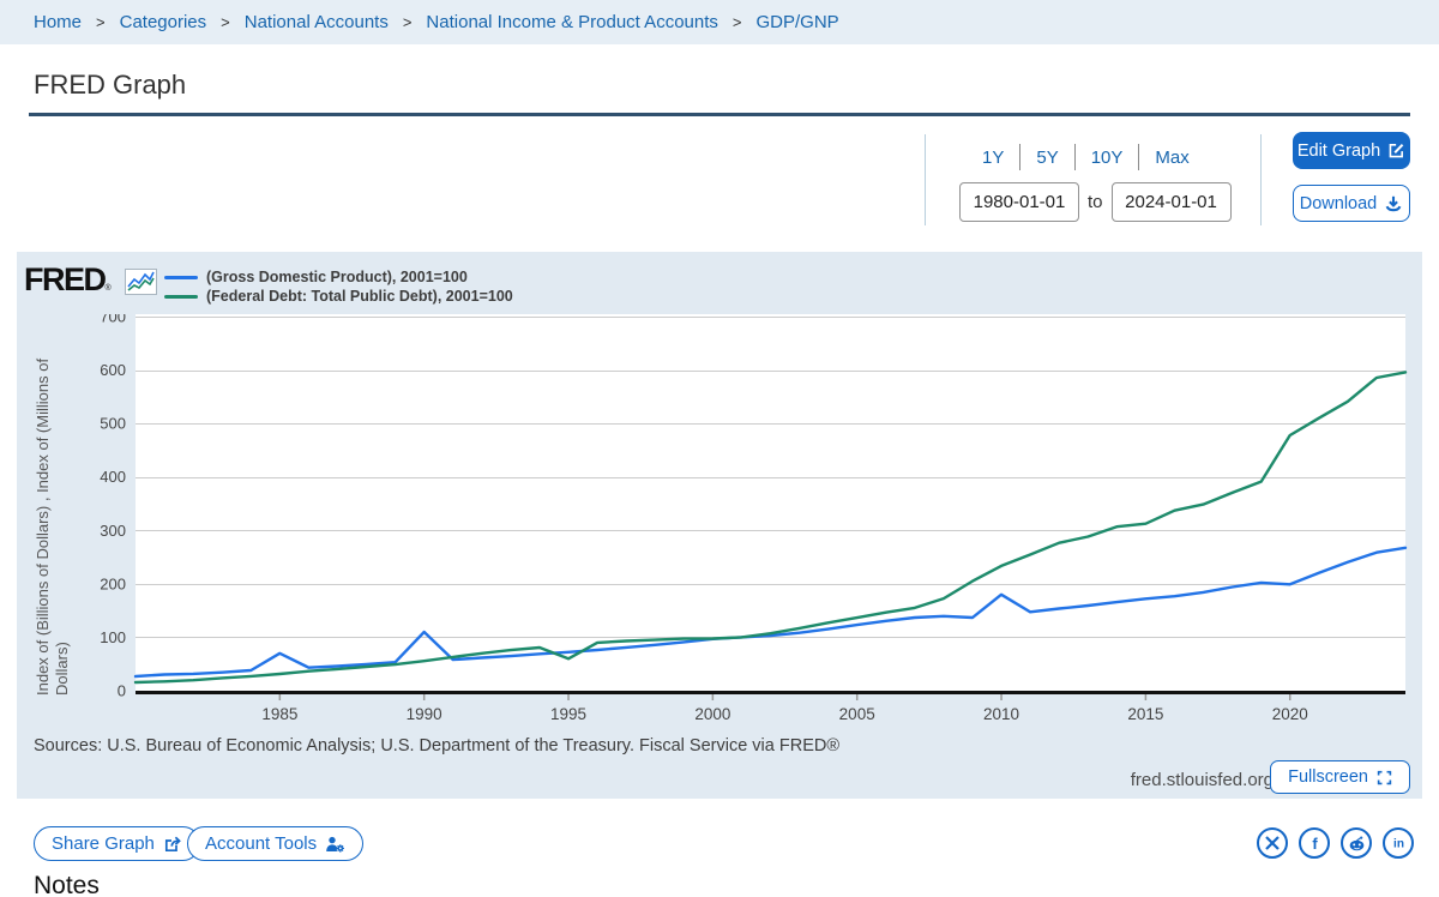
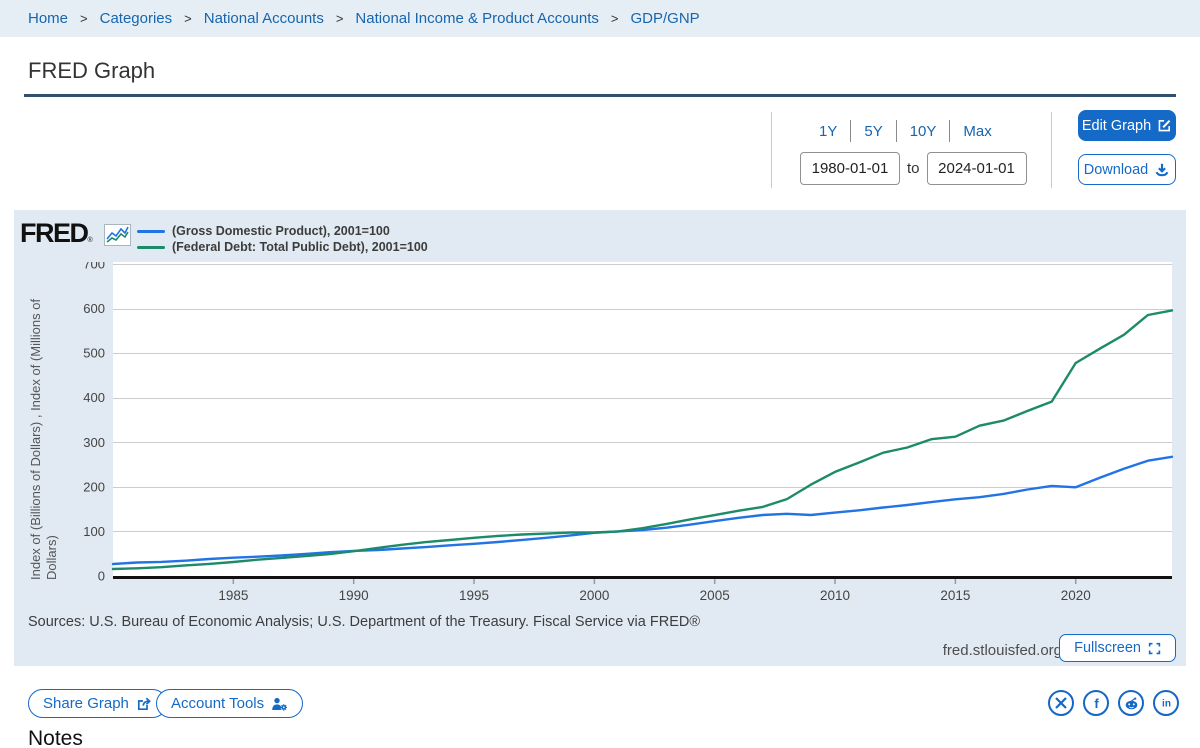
(Gross Domestic Product), 2001=100/1985: 70 -> 40
(Gross Domestic Product), 2001=100/1990: 110 -> 60
(Federal Debt: Total Public Debt), 2001=100/1995: 60 -> 90
(Gross Domestic Product), 2001=100/2010: 180 -> 140
